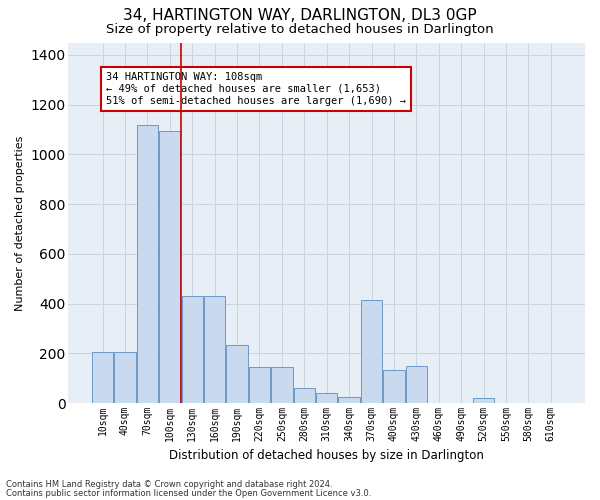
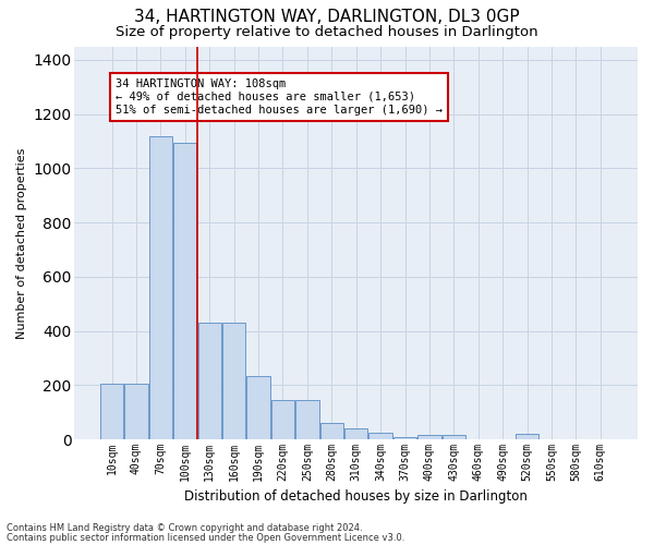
370sqm: 415 -> 10
400sqm: 135 -> 15
430sqm: 150 -> 15
